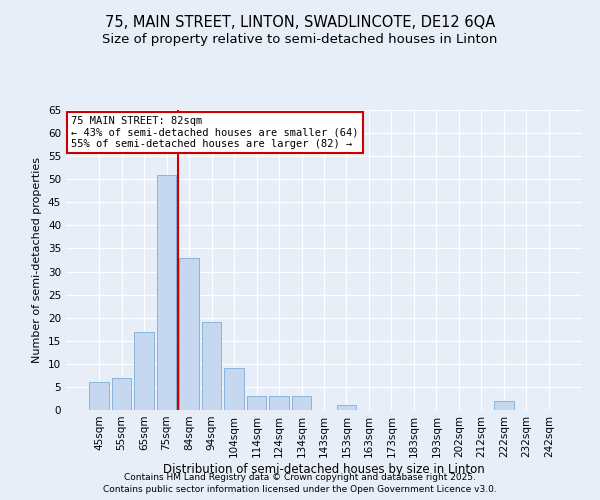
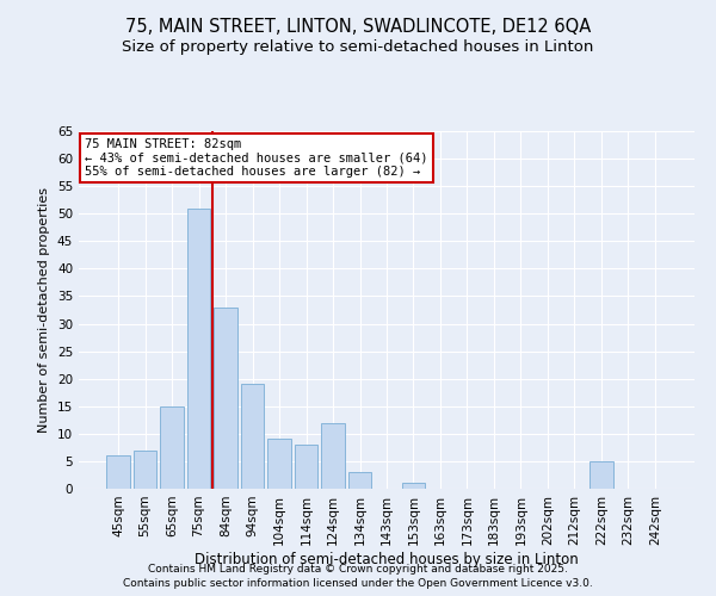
65sqm: 17 -> 15
114sqm: 3 -> 8
124sqm: 3 -> 12
222sqm: 2 -> 5
